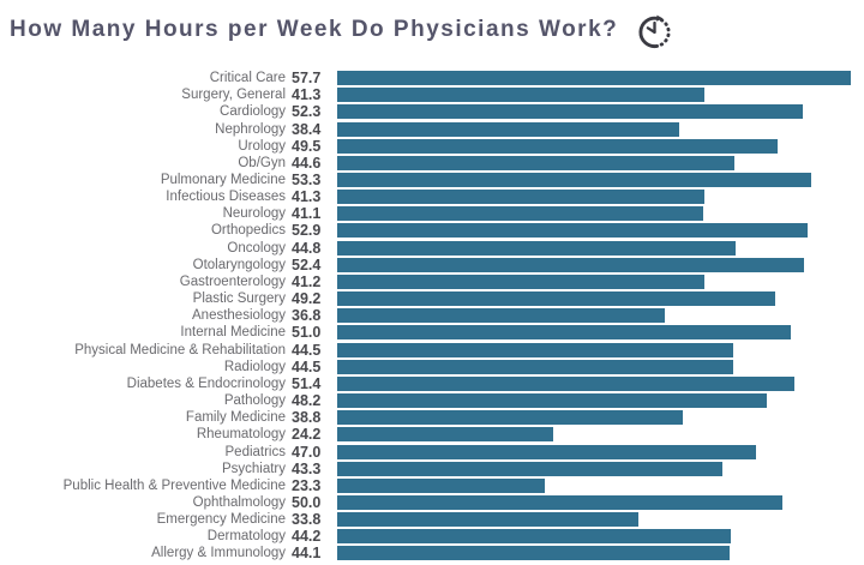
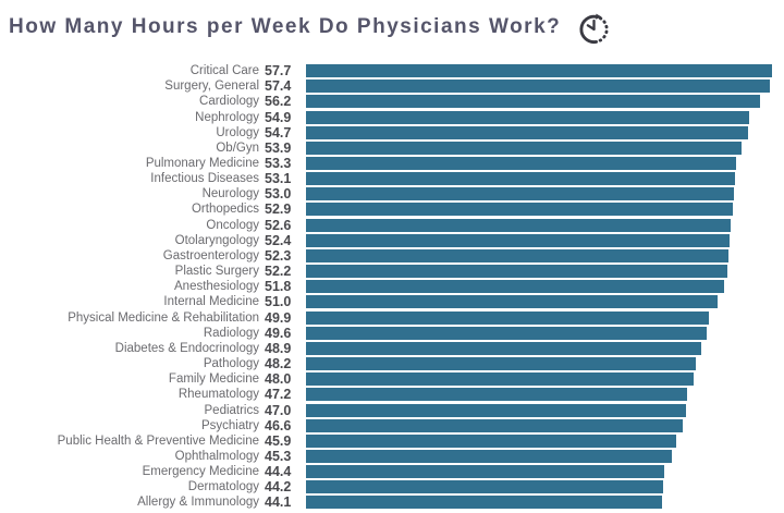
Surgery, General: 41.3 -> 57.4
Cardiology: 52.3 -> 56.2
Nephrology: 38.4 -> 54.9
Urology: 49.5 -> 54.7
Ob/Gyn: 44.6 -> 53.9
Infectious Diseases: 41.3 -> 53.1
Neurology: 41.1 -> 53.0
Oncology: 44.8 -> 52.6
Gastroenterology: 41.2 -> 52.3
Plastic Surgery: 49.2 -> 52.2
Anesthesiology: 36.8 -> 51.8
Physical Medicine & Rehabilitation: 44.5 -> 49.9
Radiology: 44.5 -> 49.6
Diabetes & Endocrinology: 51.4 -> 48.9
Family Medicine: 38.8 -> 48.0
Rheumatology: 24.2 -> 47.2
Psychiatry: 43.3 -> 46.6
Public Health & Preventive Medicine: 23.3 -> 45.9
Ophthalmology: 50.0 -> 45.3
Emergency Medicine: 33.8 -> 44.4
